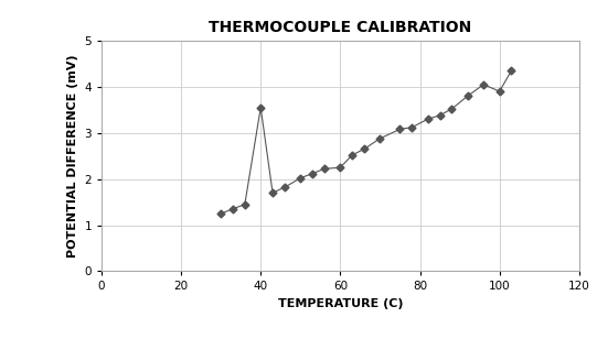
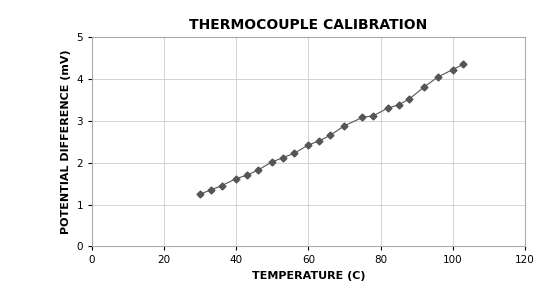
40: 3.55 -> 1.62
60: 2.25 -> 2.42
100: 3.90 -> 4.22
